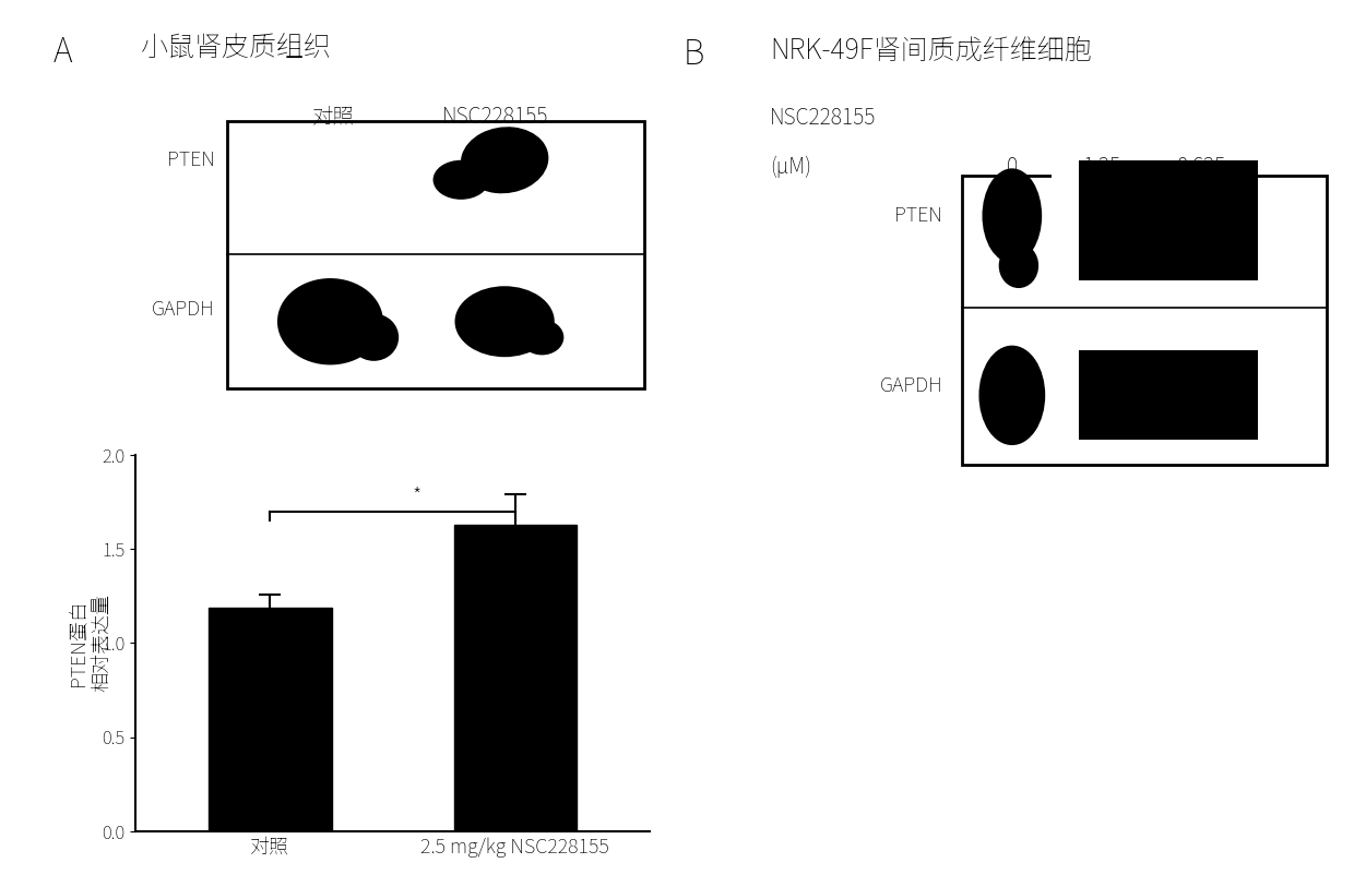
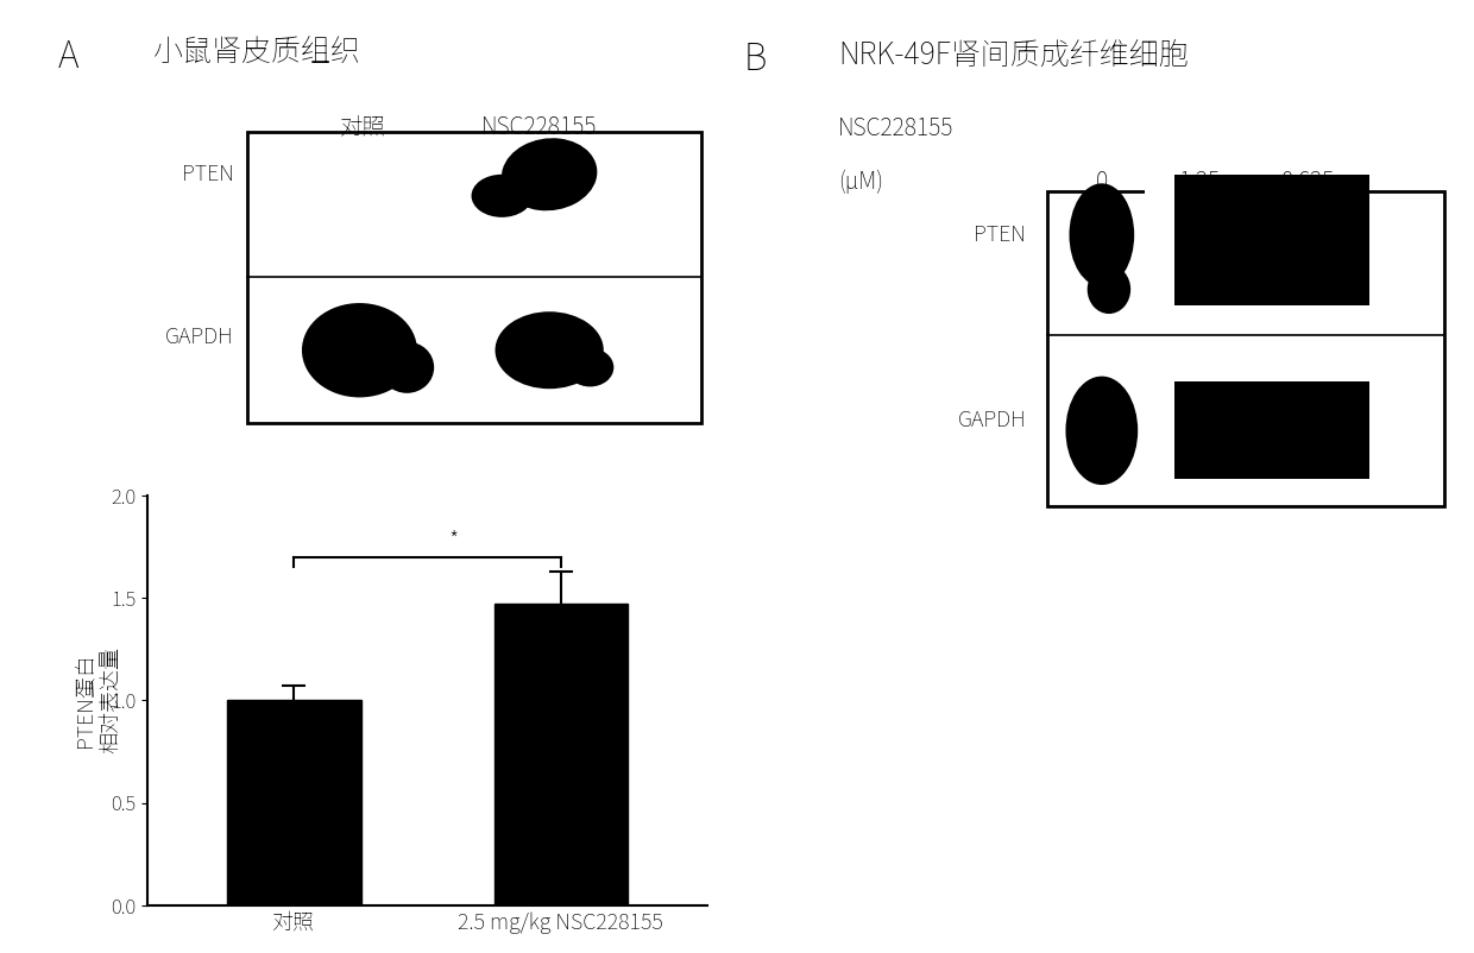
对照: 1.19 -> 1.00
2.5 mg/kg NSC228155: 1.63 -> 1.47
